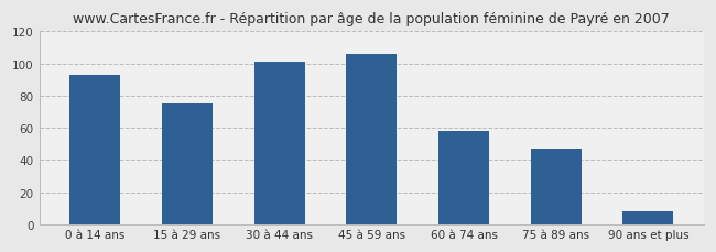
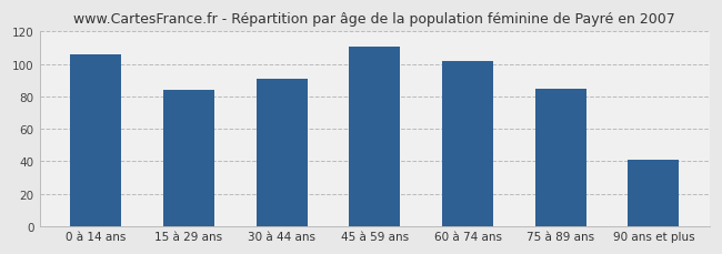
0 à 14 ans: 93 -> 106
15 à 29 ans: 75 -> 84
30 à 44 ans: 101 -> 91
45 à 59 ans: 106 -> 111
60 à 74 ans: 58 -> 102
75 à 89 ans: 47 -> 85
90 ans et plus: 8 -> 41
